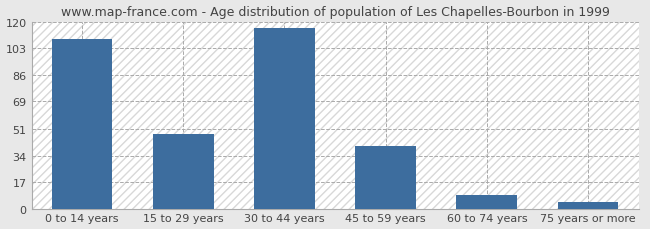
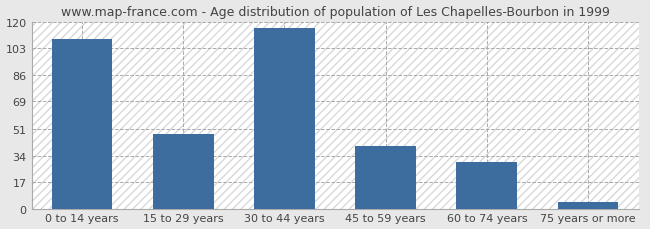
60 to 74 years: 9 -> 30
